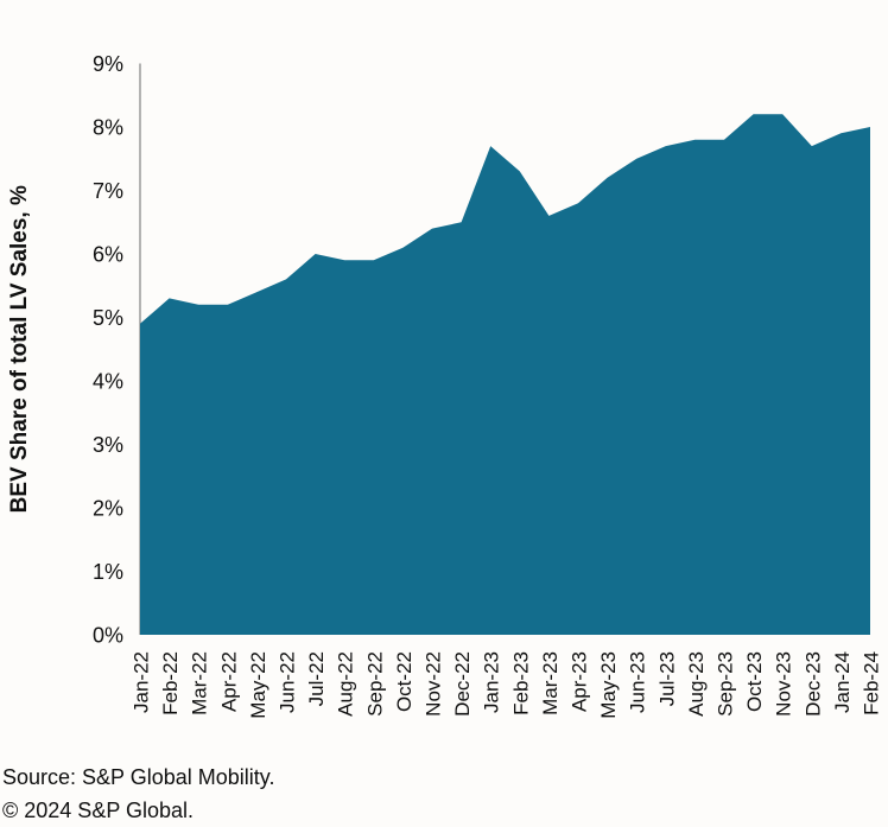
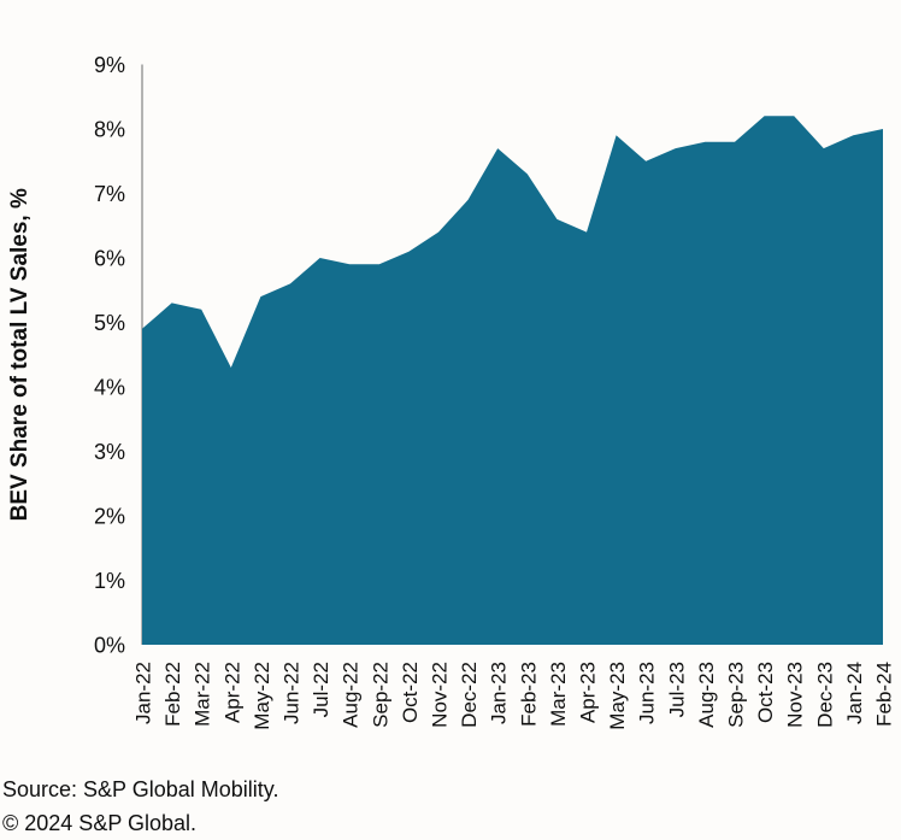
Apr-22: 5.2% -> 4.3%
Dec-22: 6.5% -> 6.9%
Apr-23: 6.8% -> 6.4%
May-23: 7.2% -> 7.9%
